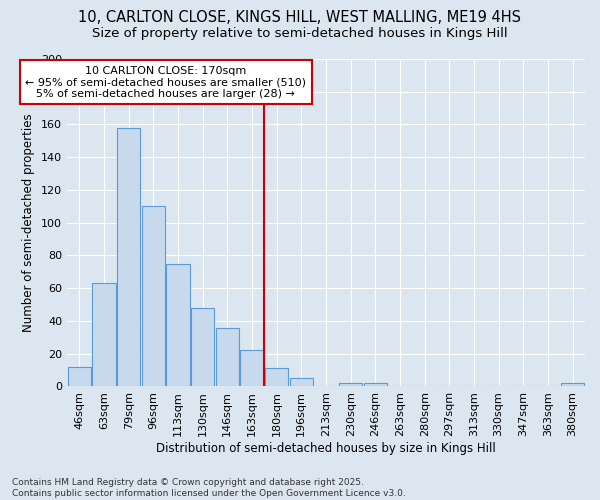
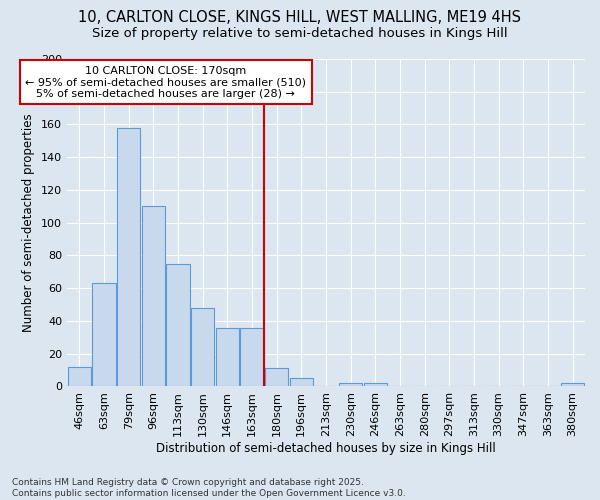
163sqm: 22 -> 36
